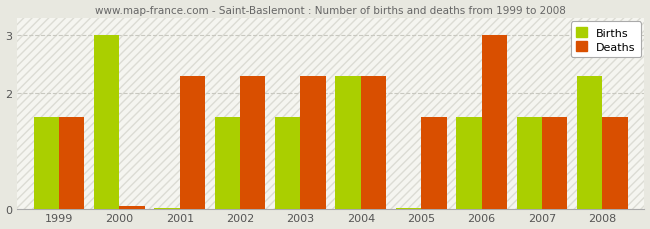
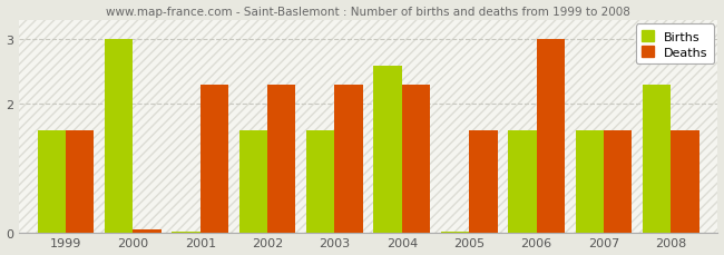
Births/2004: 2.30 -> 2.60
